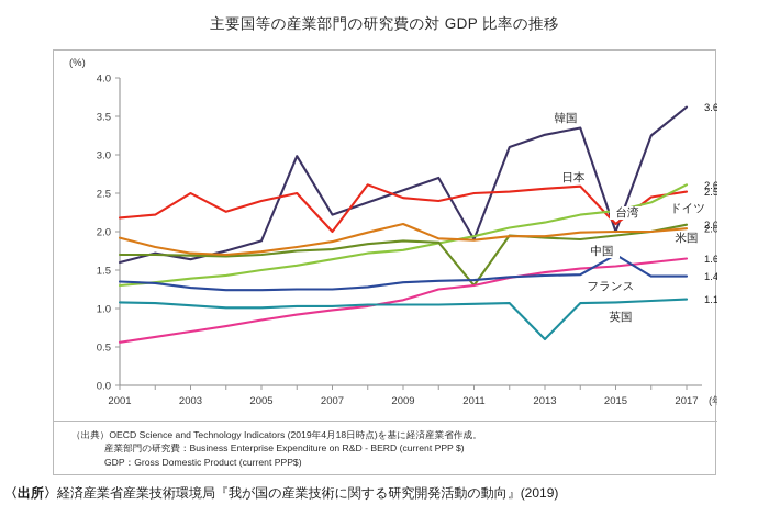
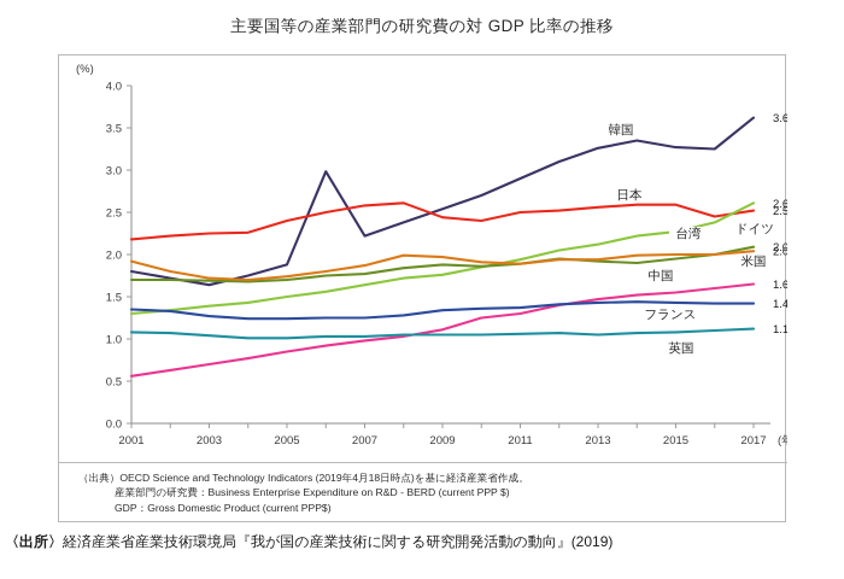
韓国/2001: 1.6 -> 1.8
日本/2003: 2.5 -> 2.2
日本/2007: 2.0 -> 2.6
米国/2009: 2.1 -> 2.0
韓国/2011: 1.9 -> 2.9
ドイツ/2011: 1.3 -> 1.9
英国/2013: 0.6 -> 1.1
韓国/2015: 2.0 -> 3.3
日本/2015: 2.1 -> 2.6
フランス/2015: 1.7 -> 1.4
